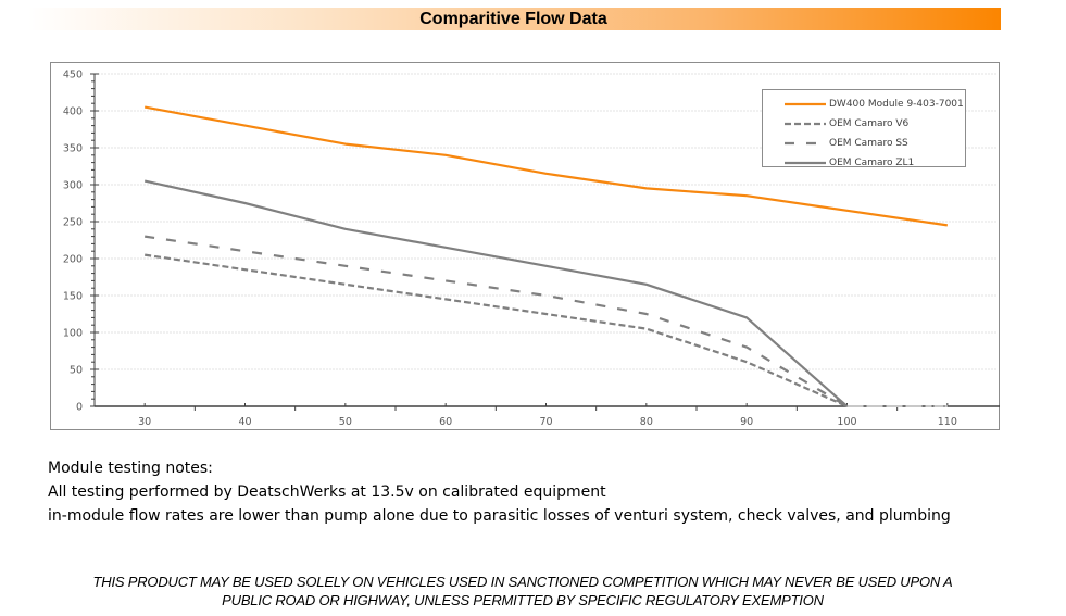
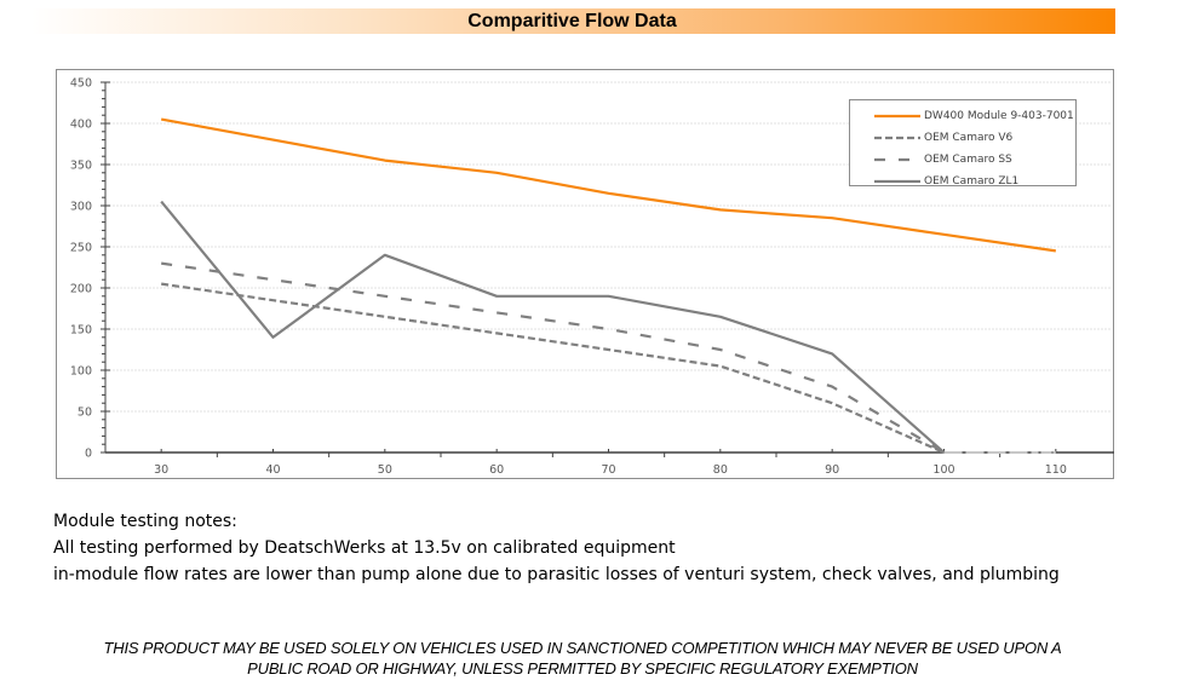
OEM Camaro ZL1/40: 280 -> 140
OEM Camaro ZL1/60: 220 -> 190
